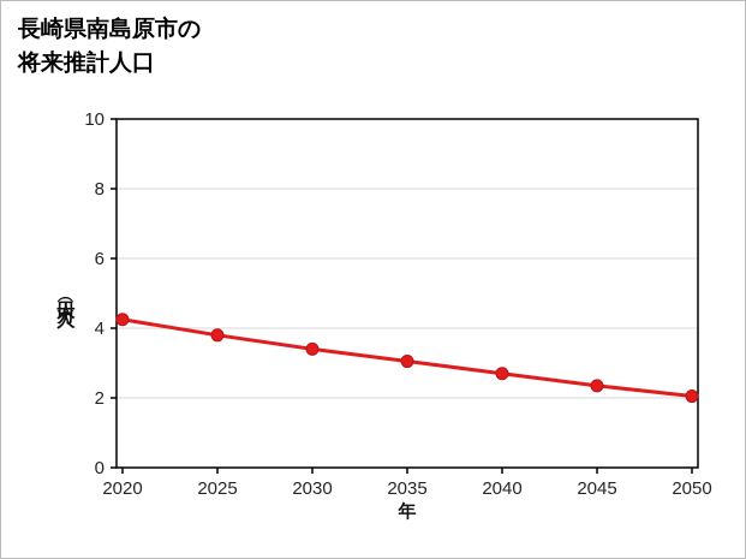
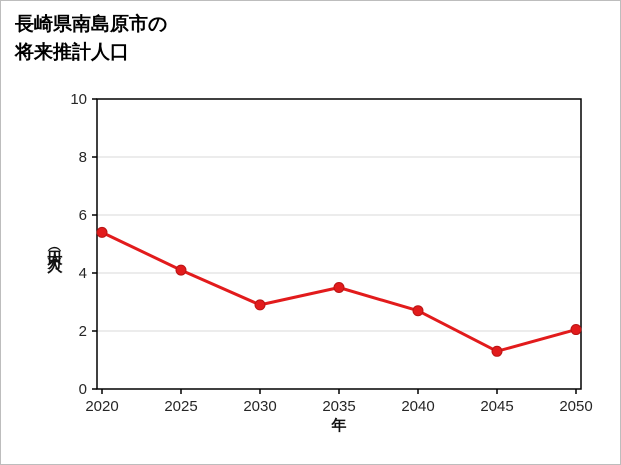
2020: 4.2 -> 5.4
2025: 3.8 -> 4.1
2030: 3.4 -> 2.9
2035: 3.0 -> 3.5
2045: 2.4 -> 1.3
